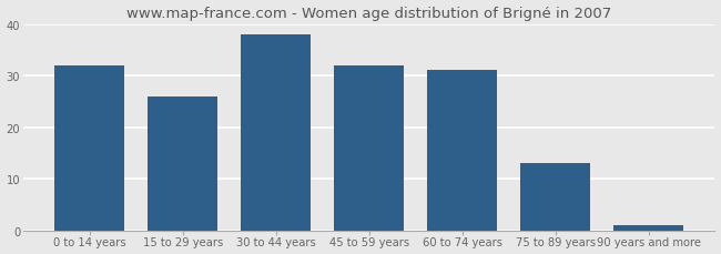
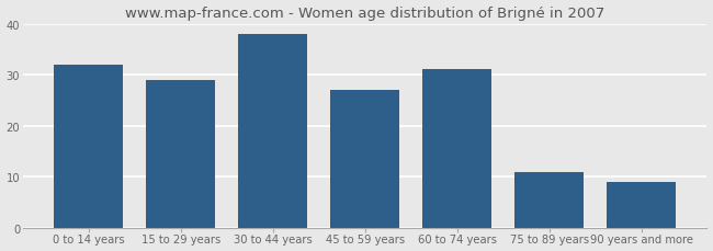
15 to 29 years: 26 -> 29
45 to 59 years: 32 -> 27
75 to 89 years: 13 -> 11
90 years and more: 1 -> 9
